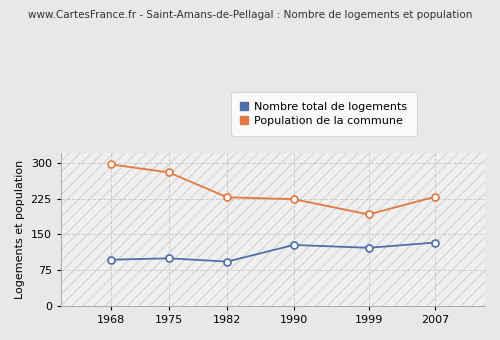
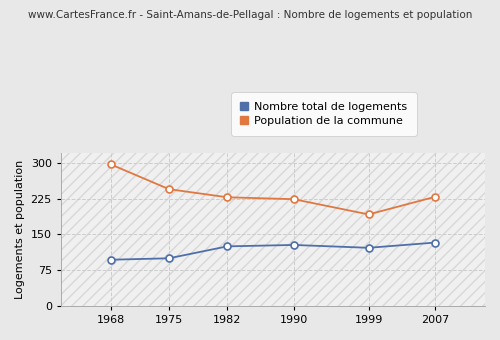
Population de la commune/1975: 280 -> 245
Nombre total de logements/1982: 93 -> 125
